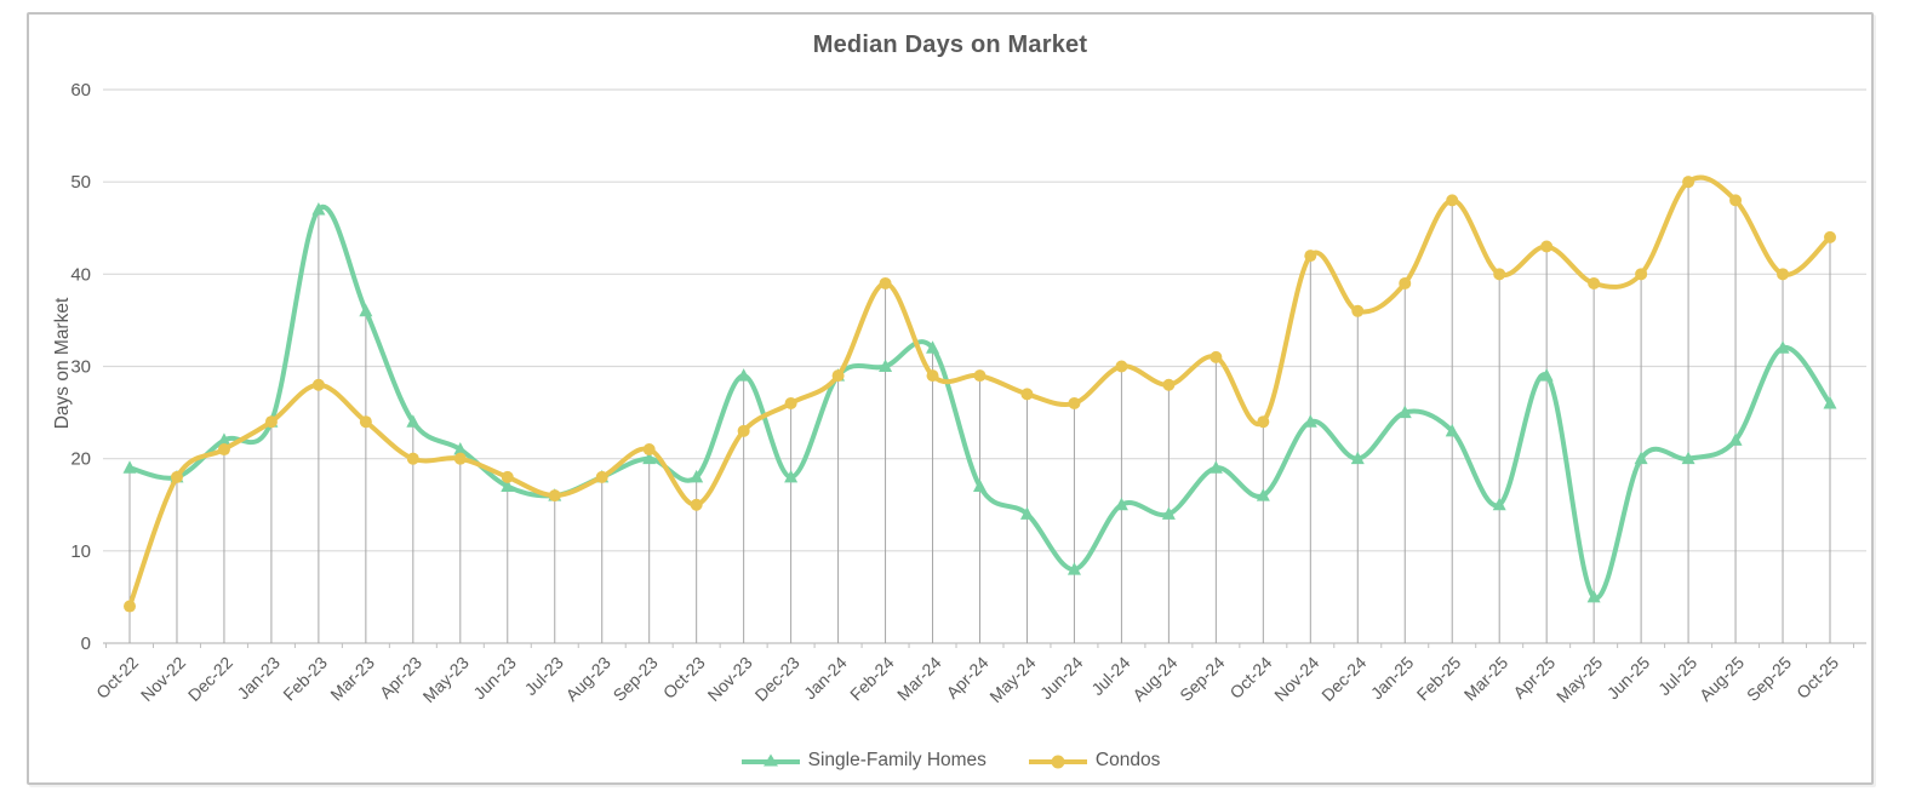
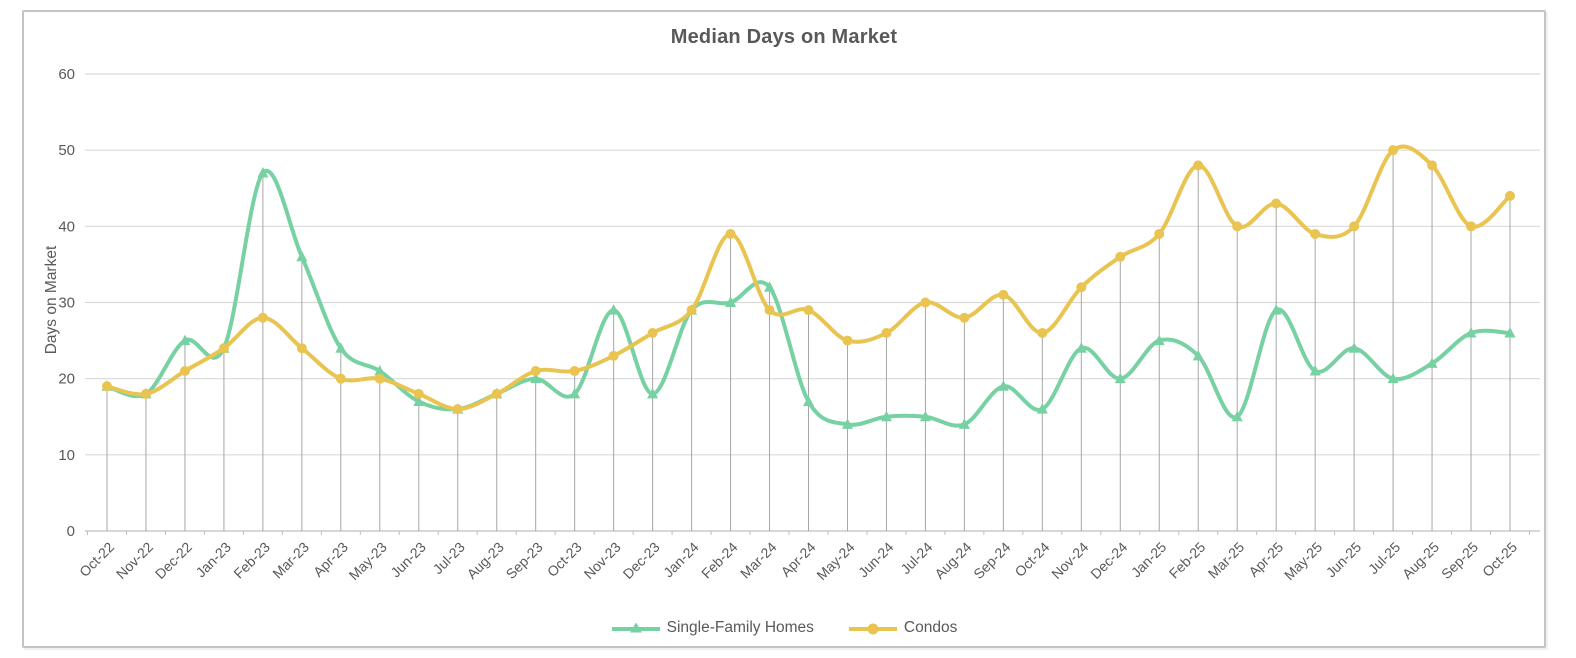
Condos/Oct-22: 4 -> 19
Single-Family Homes/Dec-22: 22 -> 25
Condos/Oct-23: 15 -> 21
Condos/May-24: 27 -> 25
Single-Family Homes/Jun-24: 8 -> 15
Condos/Oct-24: 24 -> 26
Condos/Nov-24: 42 -> 32
Single-Family Homes/May-25: 5 -> 21
Single-Family Homes/Jun-25: 20 -> 24
Single-Family Homes/Sep-25: 32 -> 26
